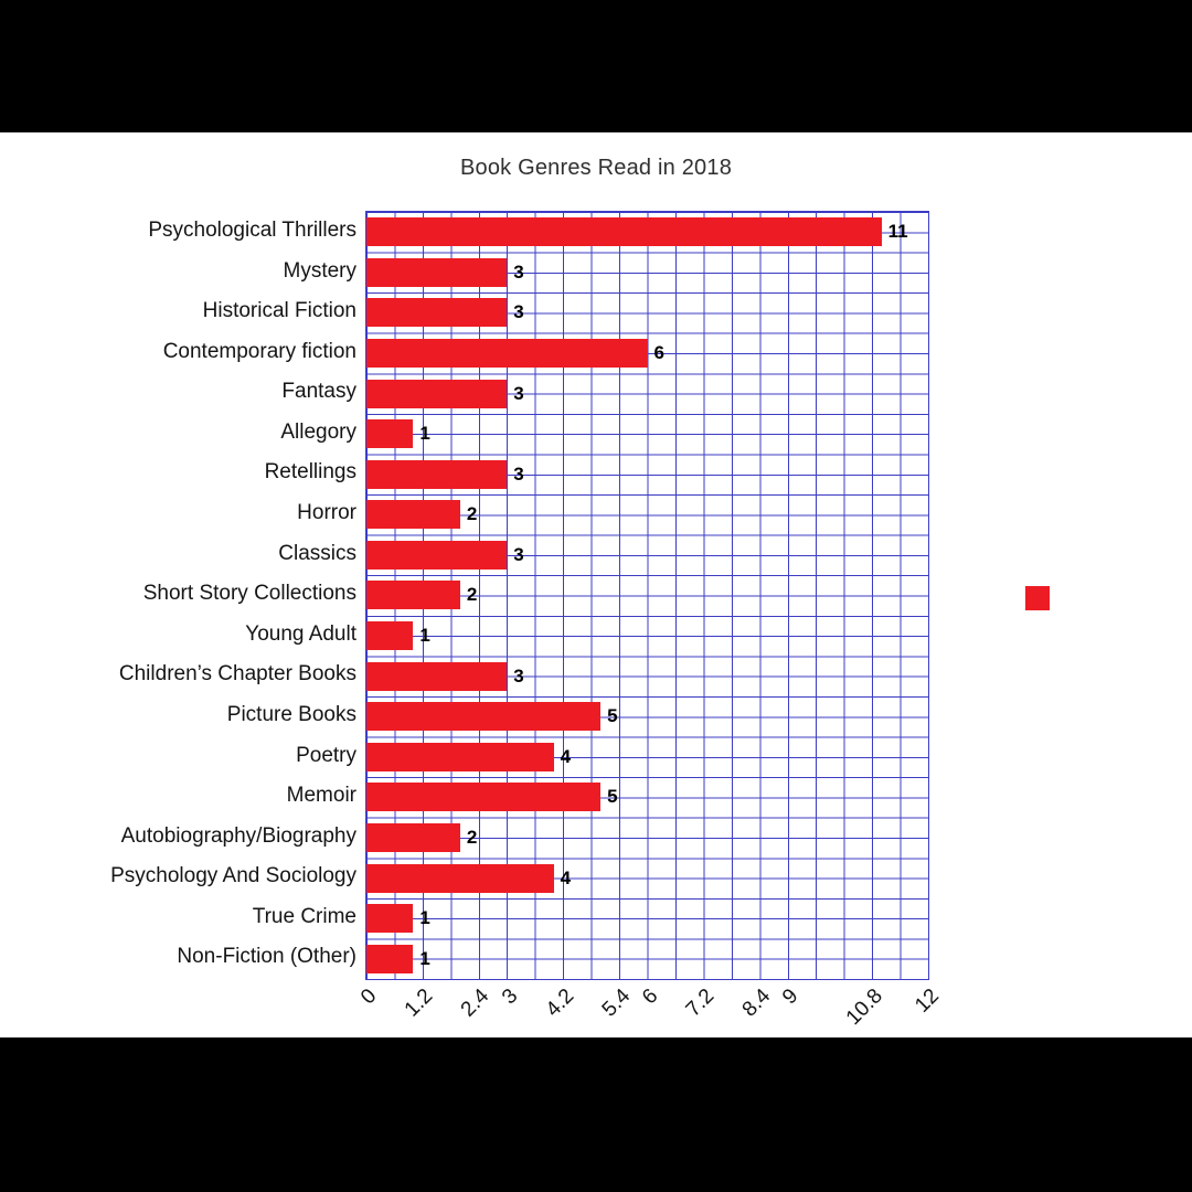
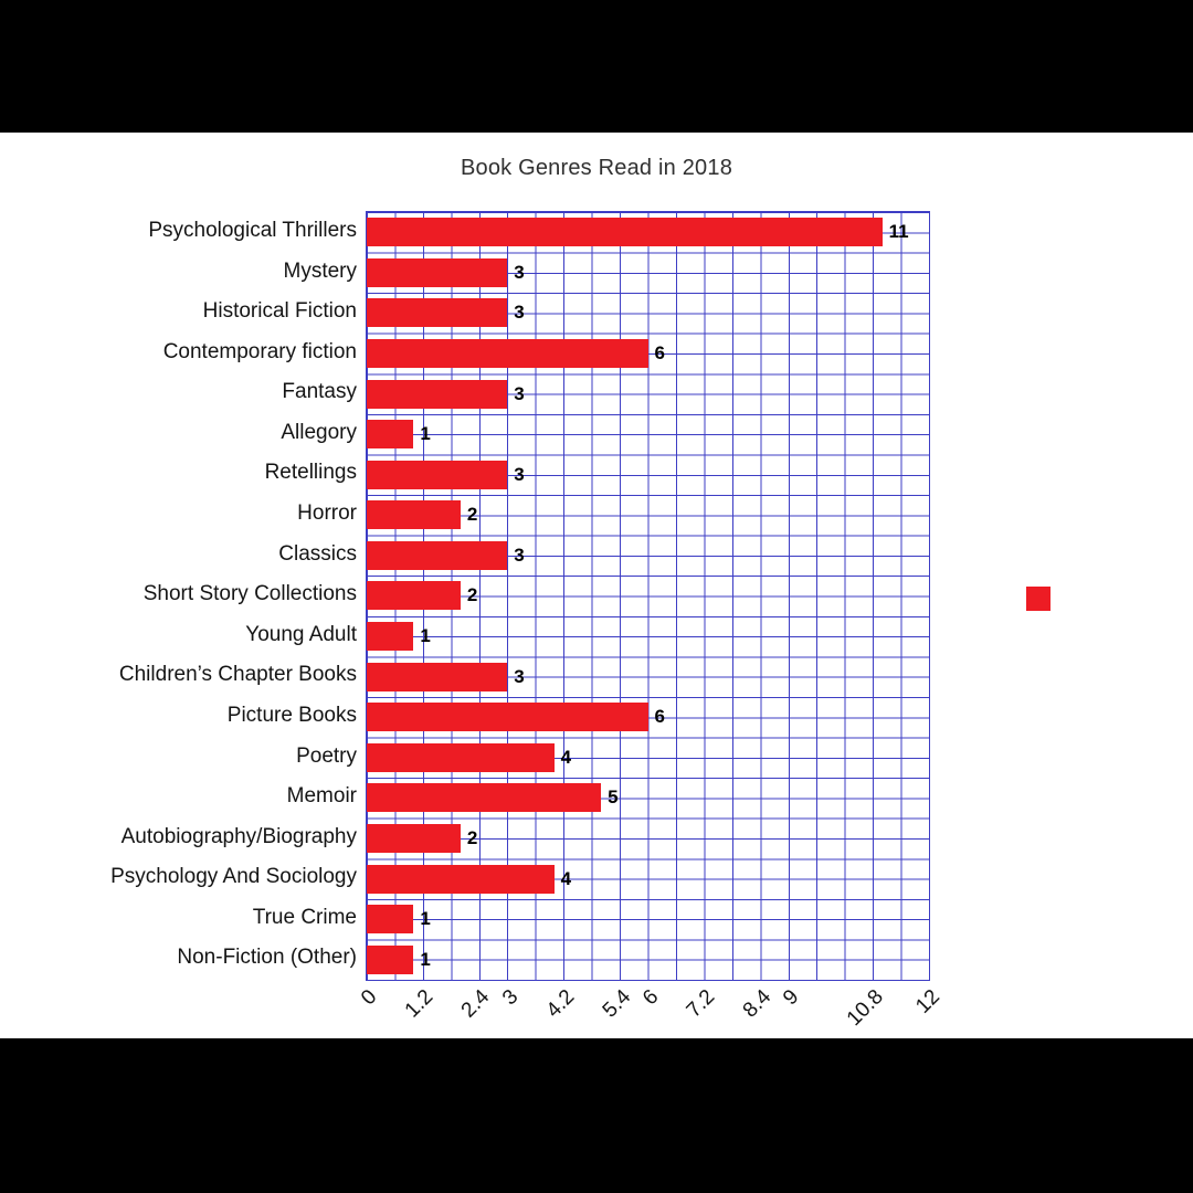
Picture Books: 5 -> 6
